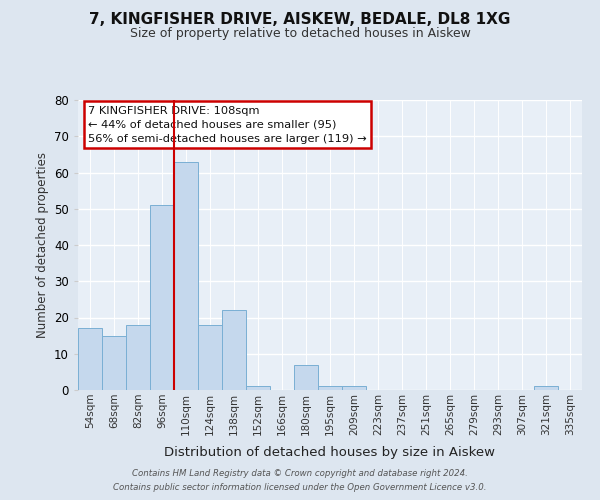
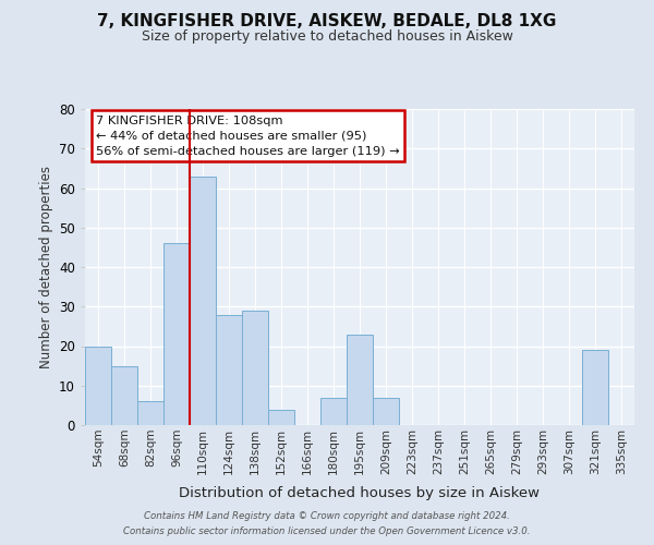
54sqm: 17 -> 20
82sqm: 18 -> 6
96sqm: 51 -> 46
124sqm: 18 -> 28
138sqm: 22 -> 29
152sqm: 1 -> 4
195sqm: 1 -> 23
209sqm: 1 -> 7
321sqm: 1 -> 19
